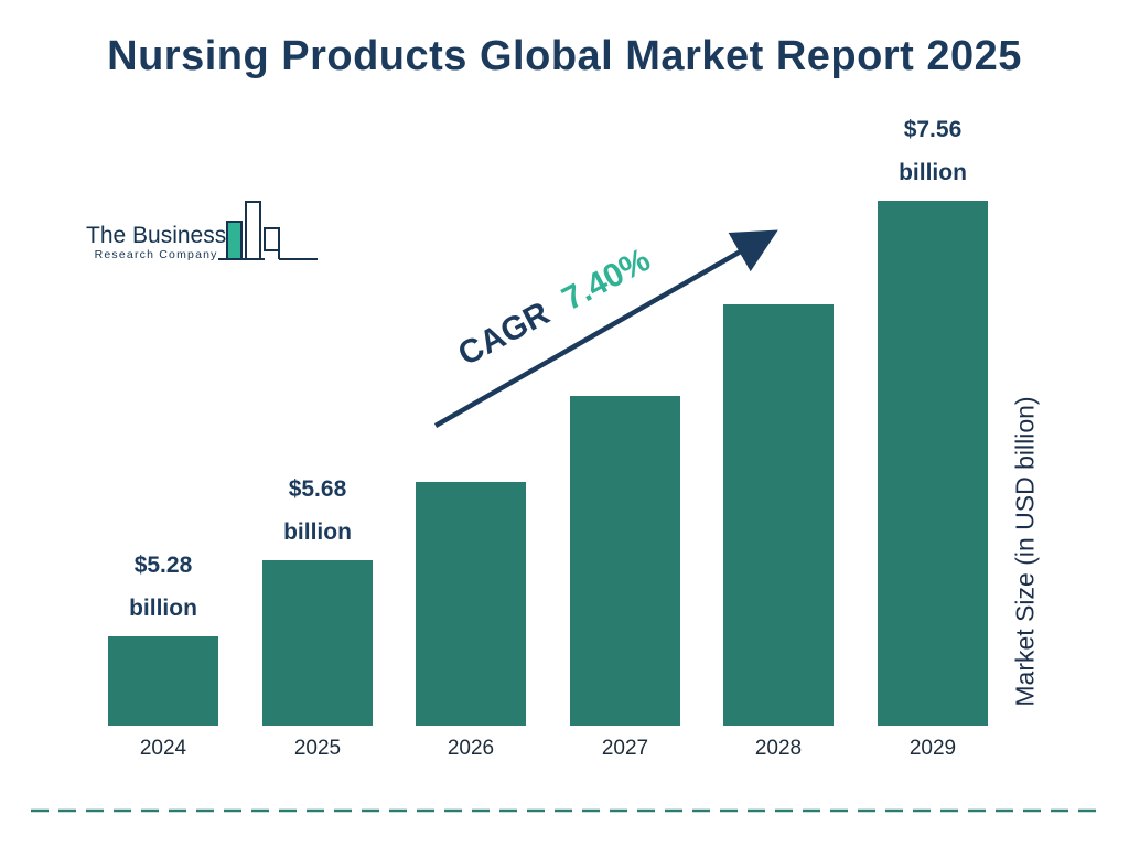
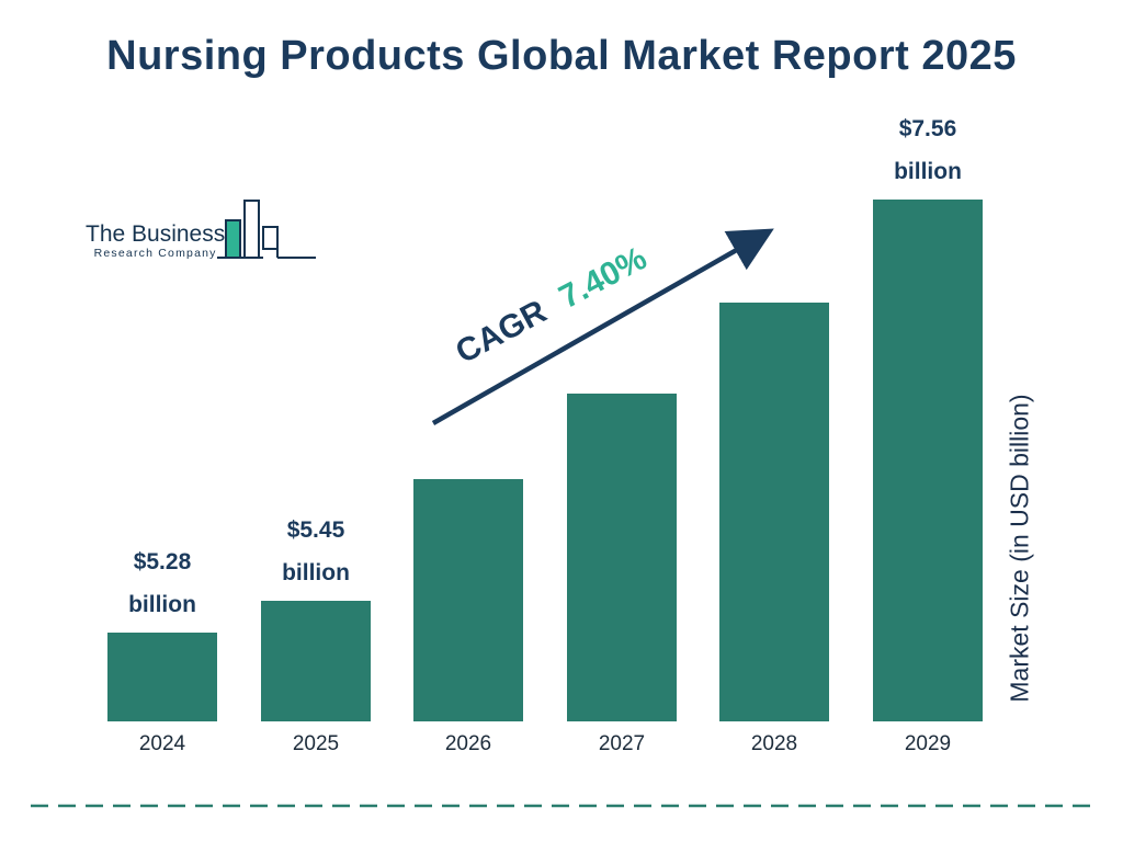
2025: $5.68 -> $5.45
